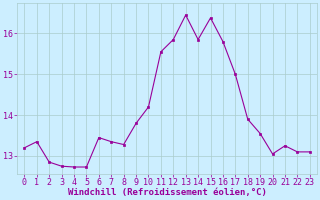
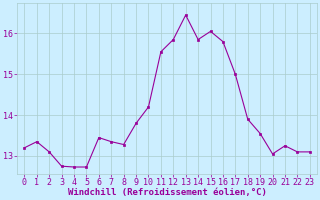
2: 12.85 -> 13.10
15: 16.38 -> 16.05
